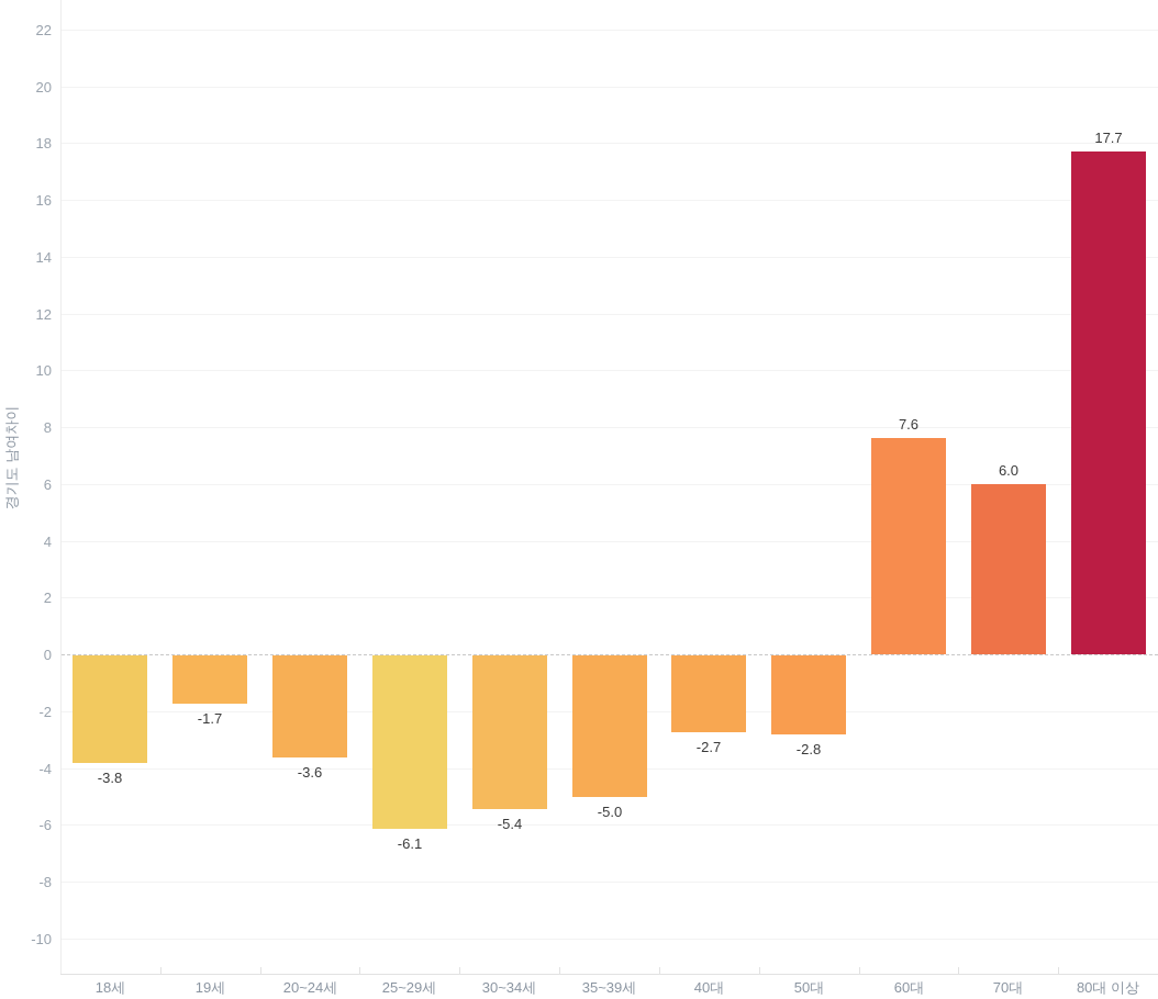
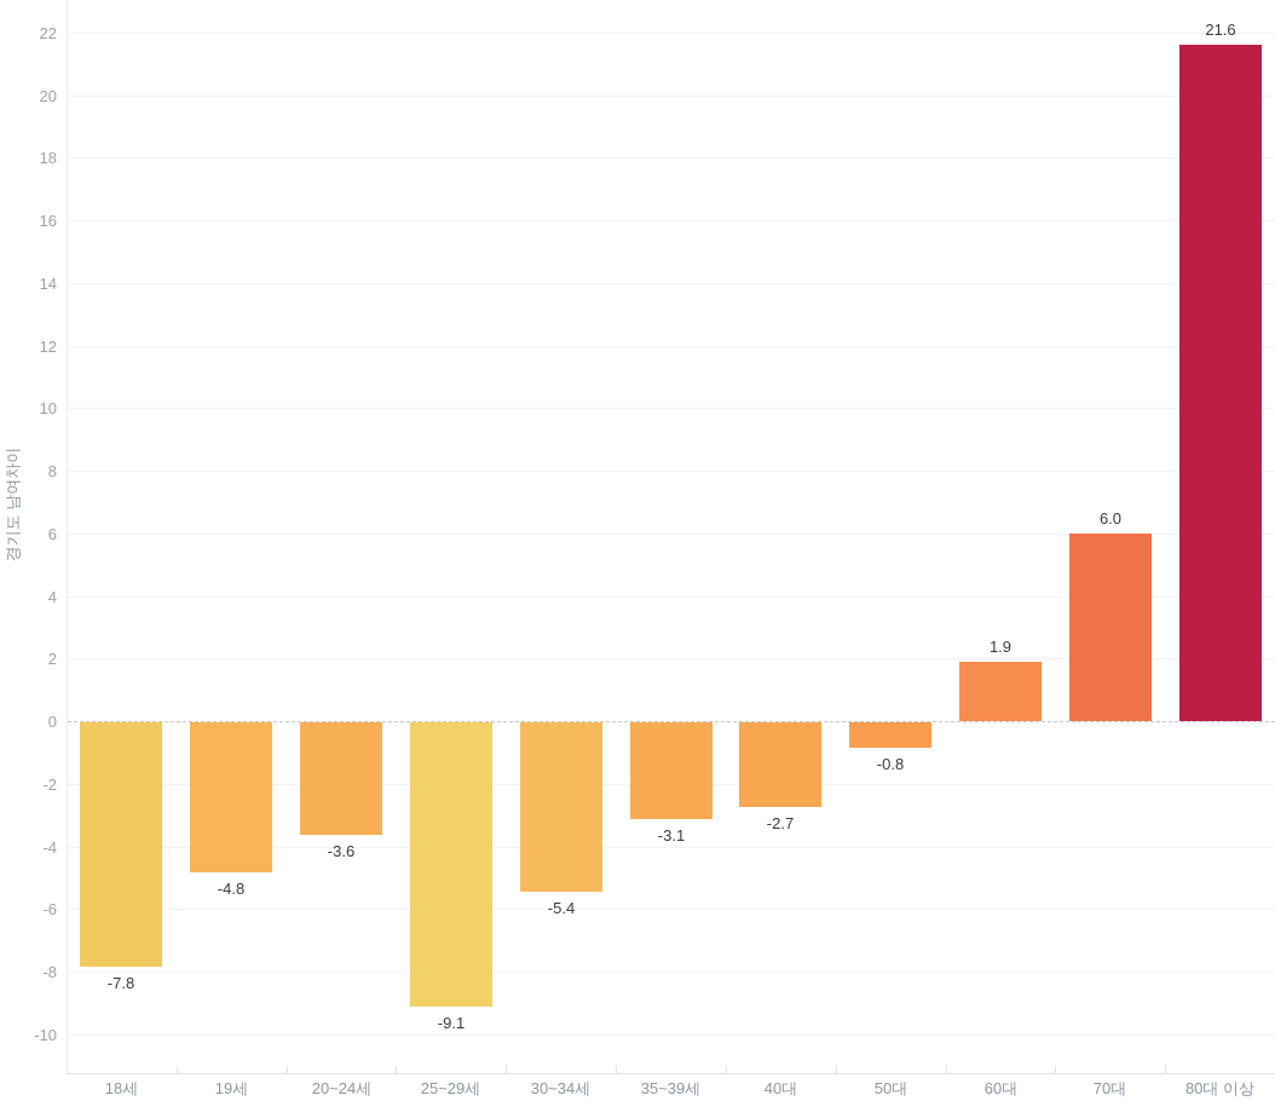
18세: -3.8 -> -7.8
19세: -1.7 -> -4.8
25~29세: -6.1 -> -9.1
35~39세: -5.0 -> -3.1
50대: -2.8 -> -0.8
60대: 7.6 -> 1.9
80대 이상: 17.7 -> 21.6
